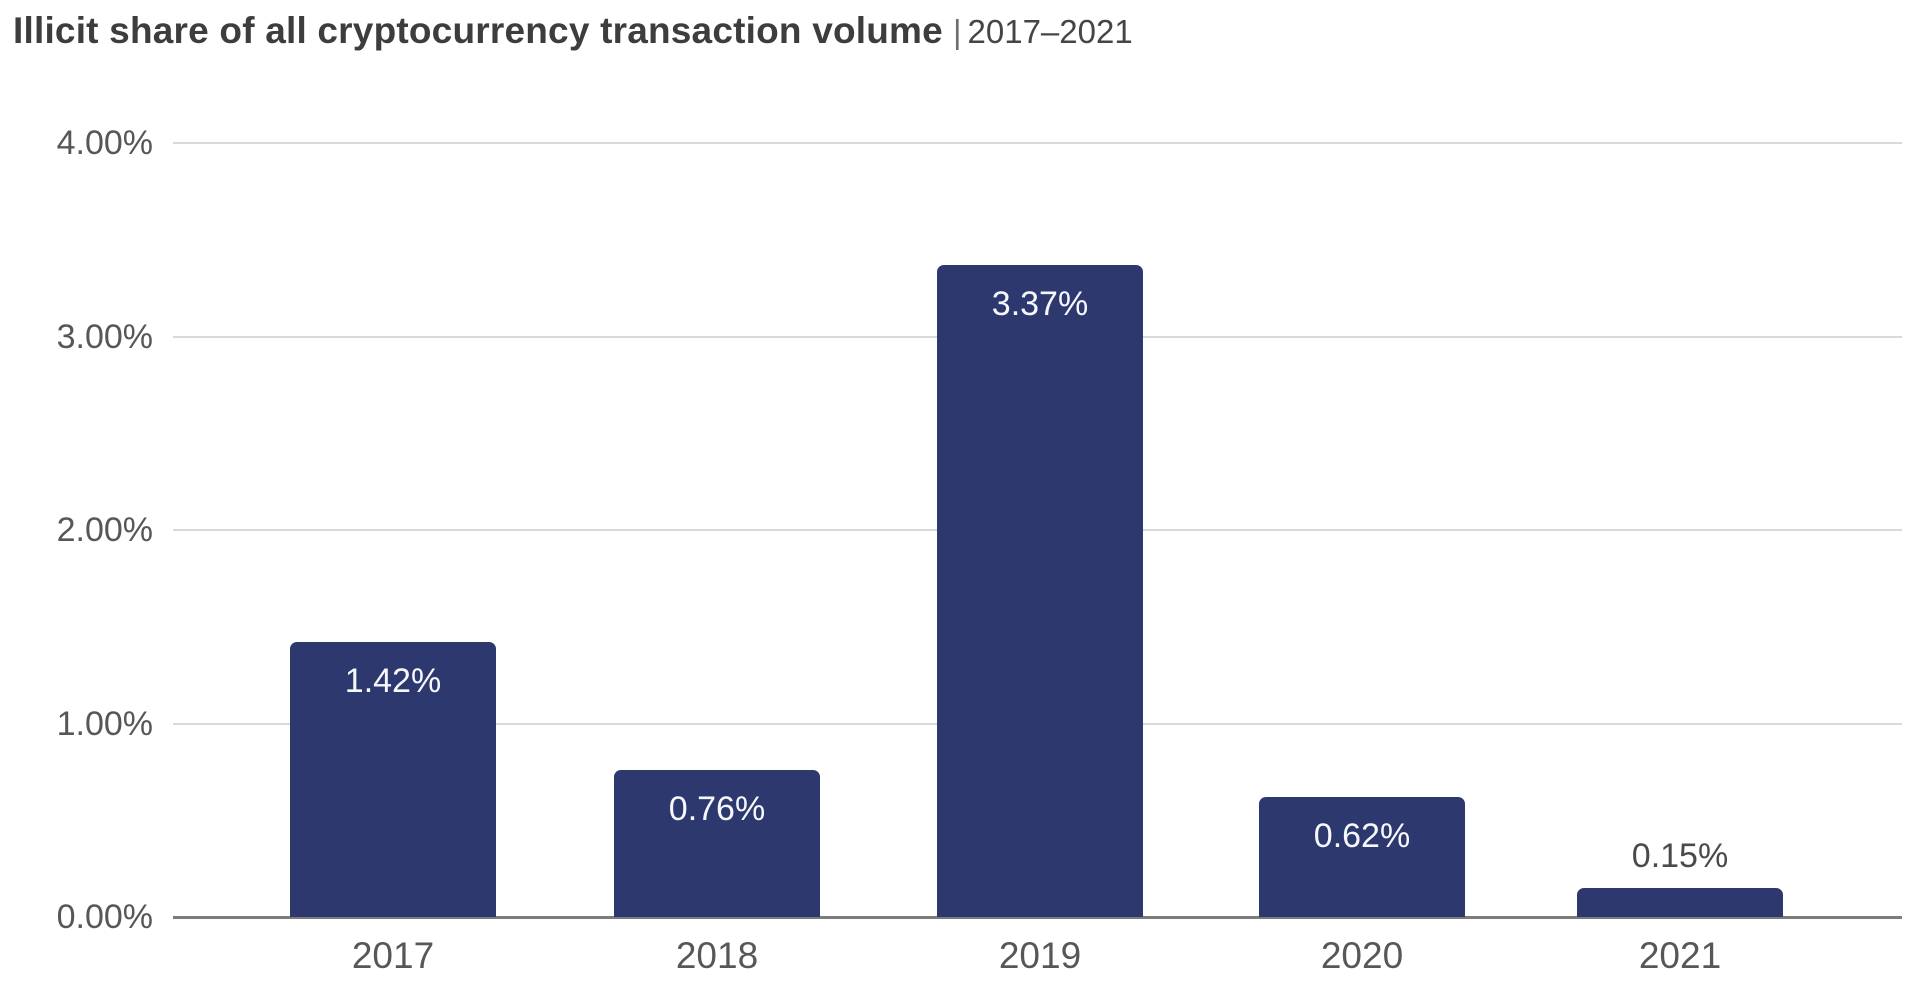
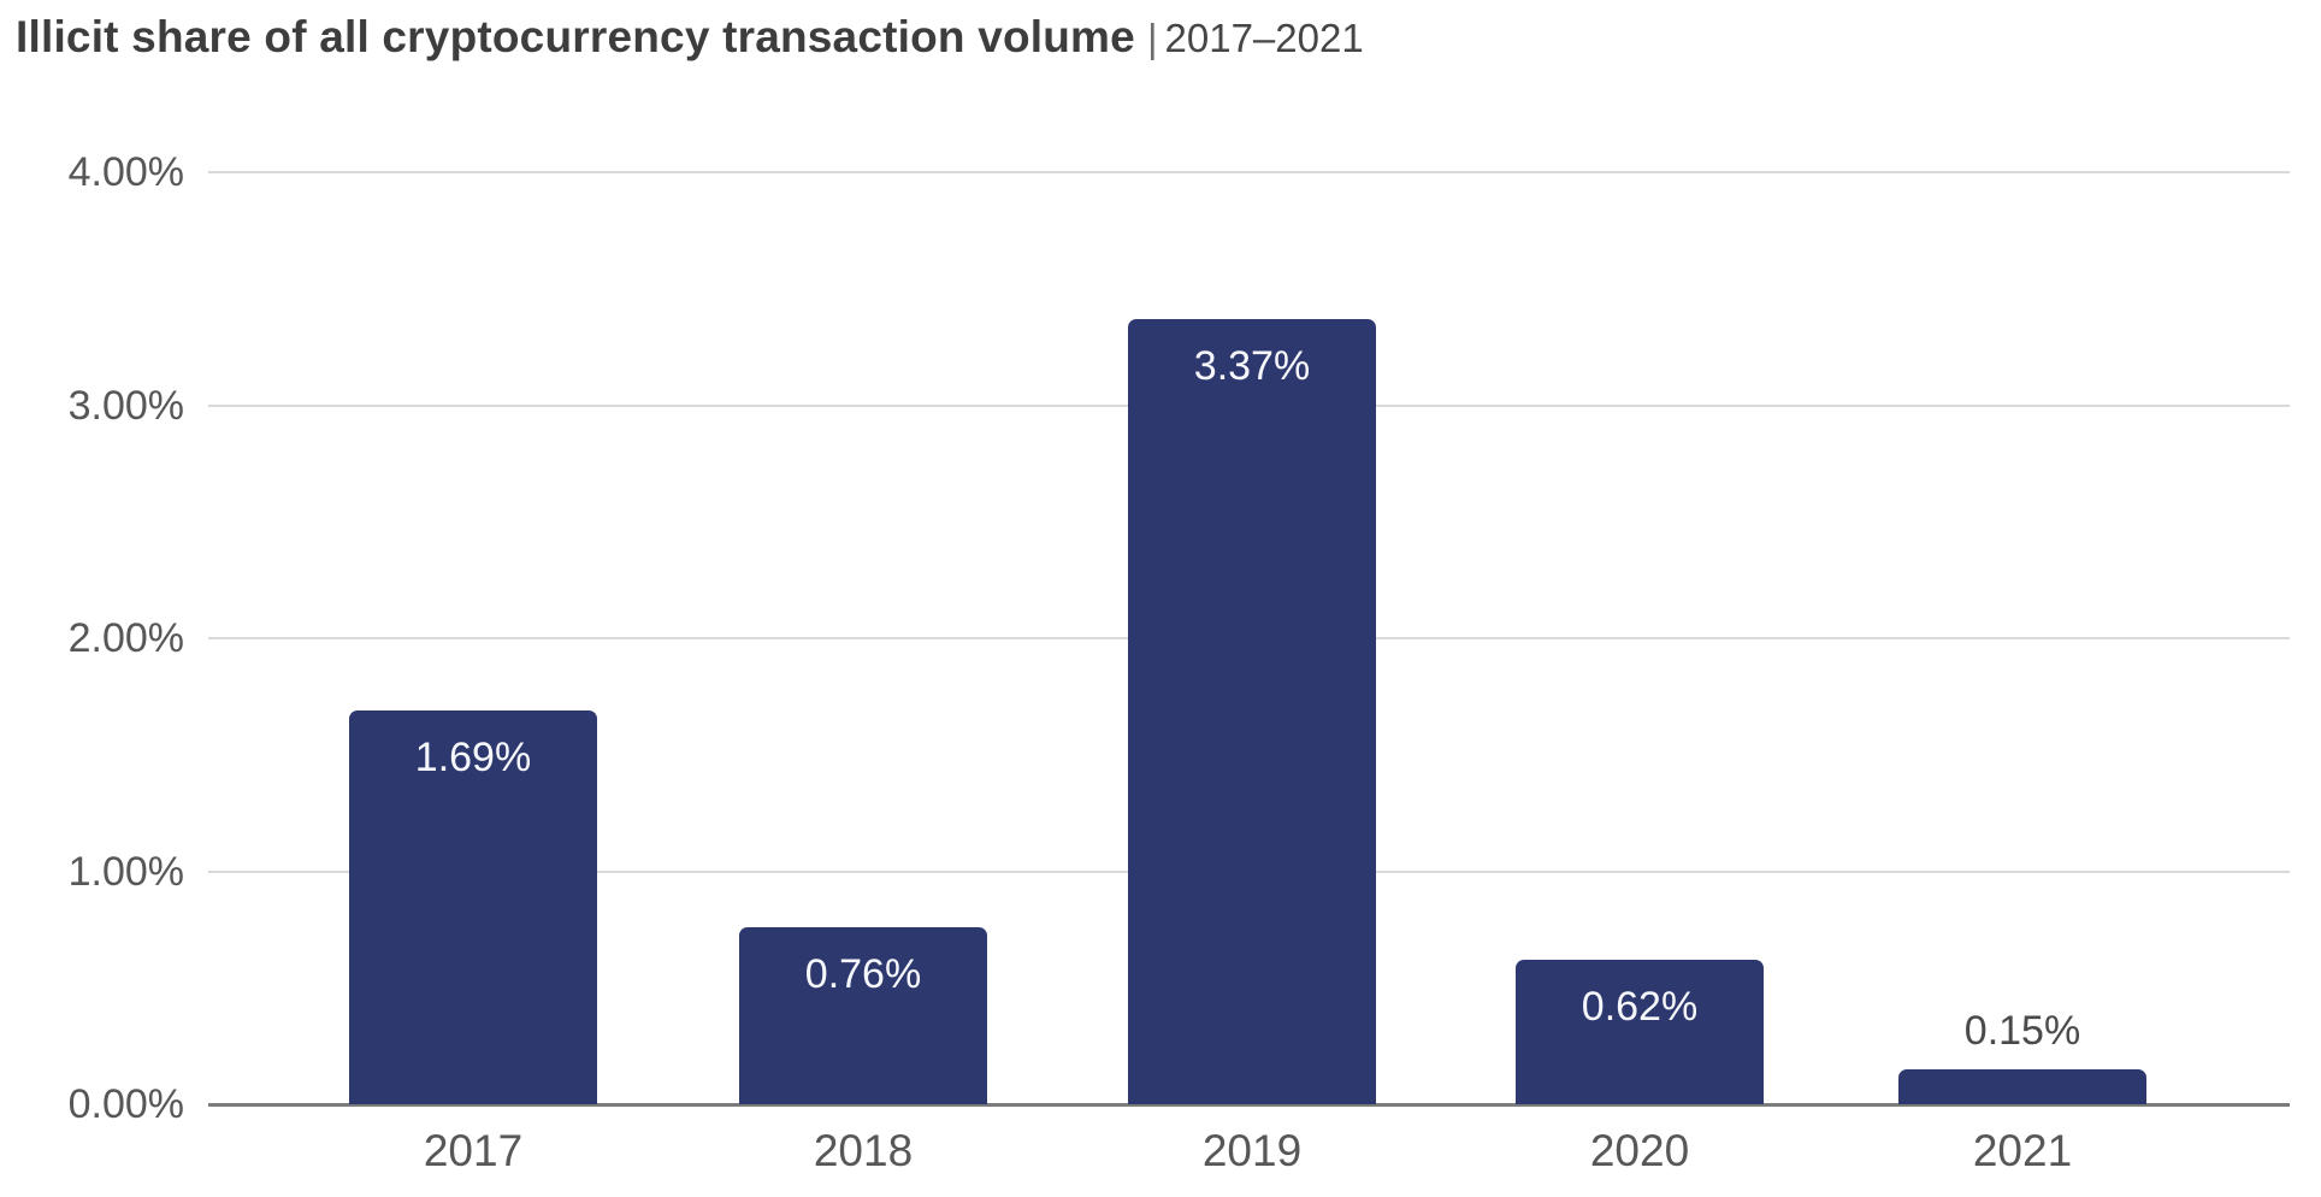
2017: 1.42% -> 1.69%
